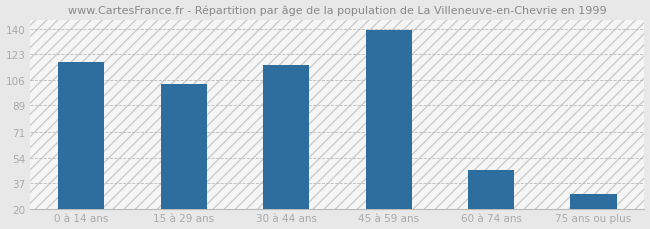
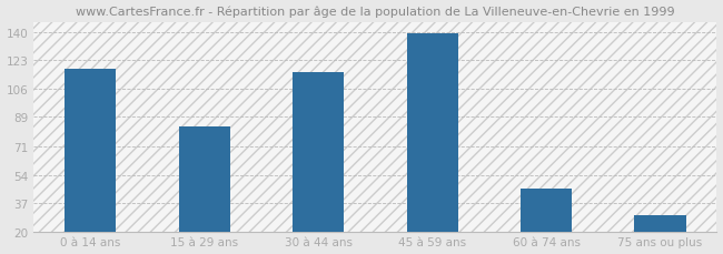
15 à 29 ans: 103 -> 83
